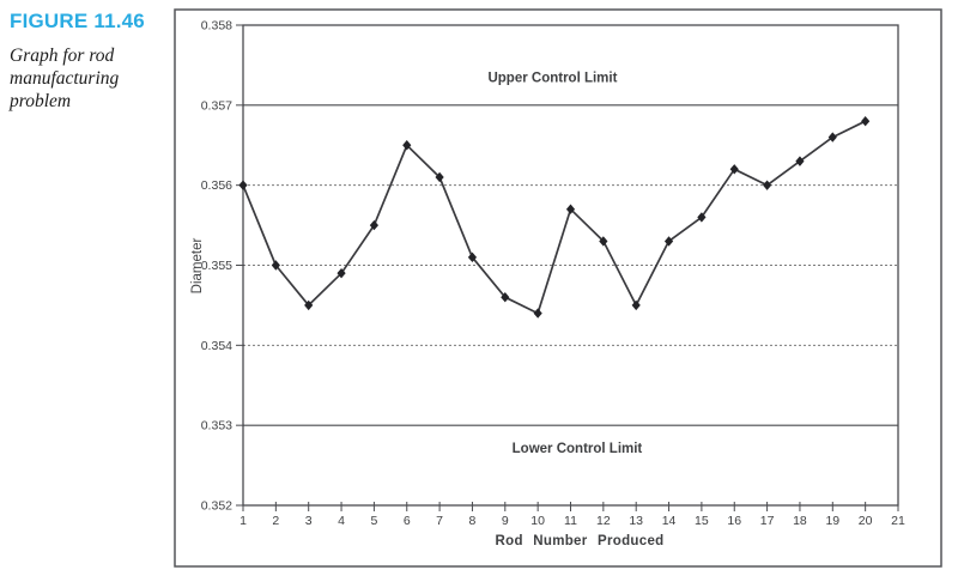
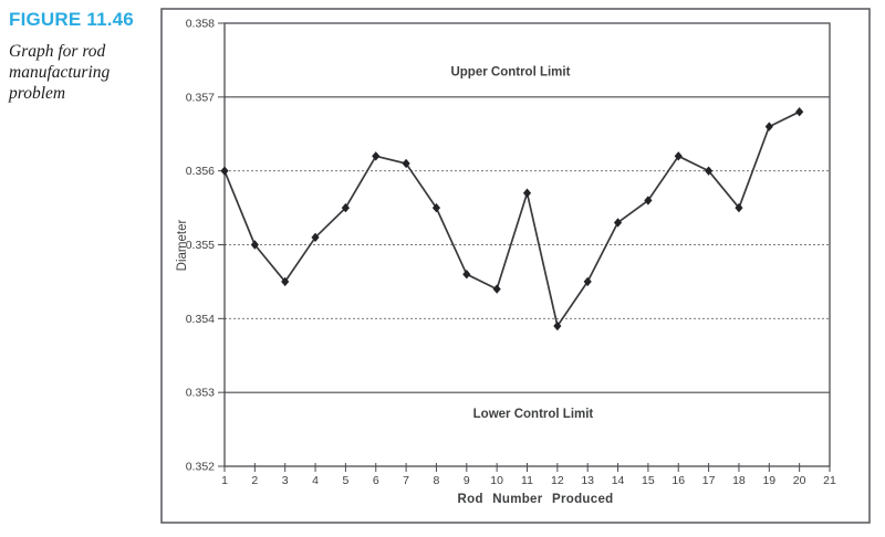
4: 0.3549 -> 0.3551
6: 0.3565 -> 0.3562
8: 0.3551 -> 0.3555
12: 0.3553 -> 0.3539
18: 0.3563 -> 0.3555
